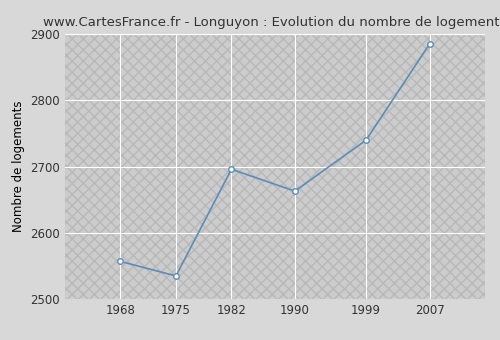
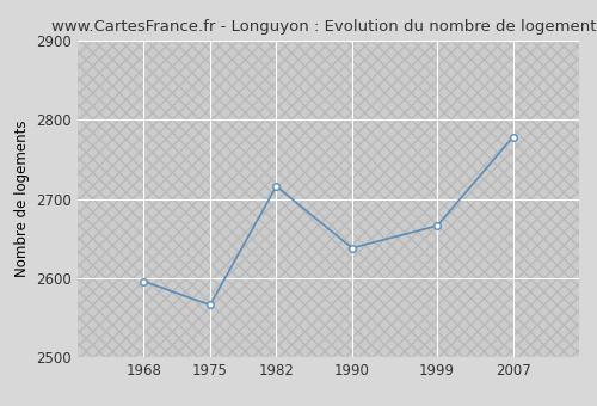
1968: 2557 -> 2596
1975: 2535 -> 2566
1982: 2696 -> 2716
1990: 2663 -> 2638
1999: 2740 -> 2666
2007: 2885 -> 2778
